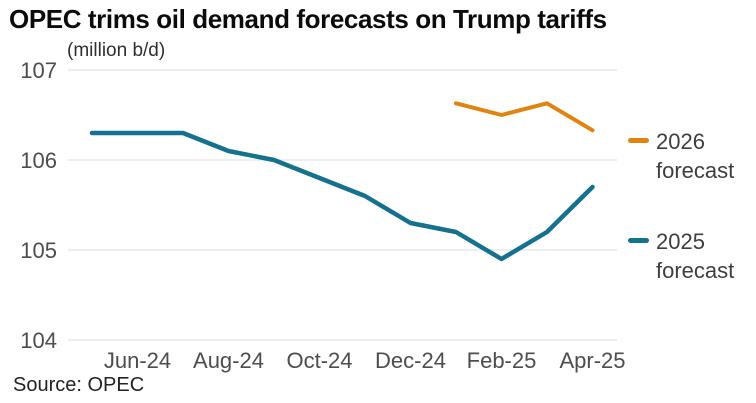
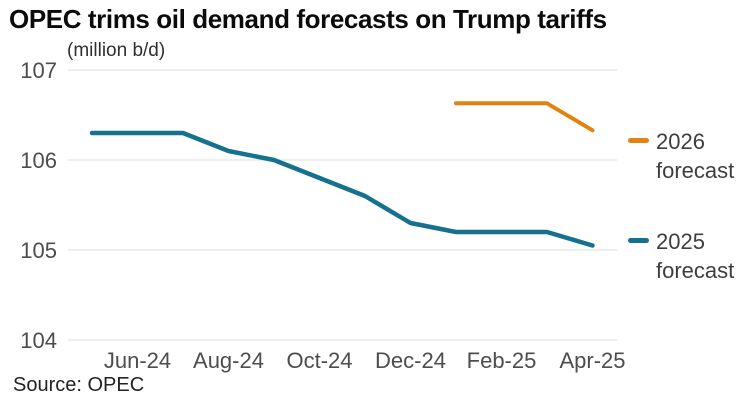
2026 forecast/Feb-25: 106.5 -> 106.6
2025 forecast/Feb-25: 104.9 -> 105.2
2025 forecast/Apr-25: 105.7 -> 105.0
